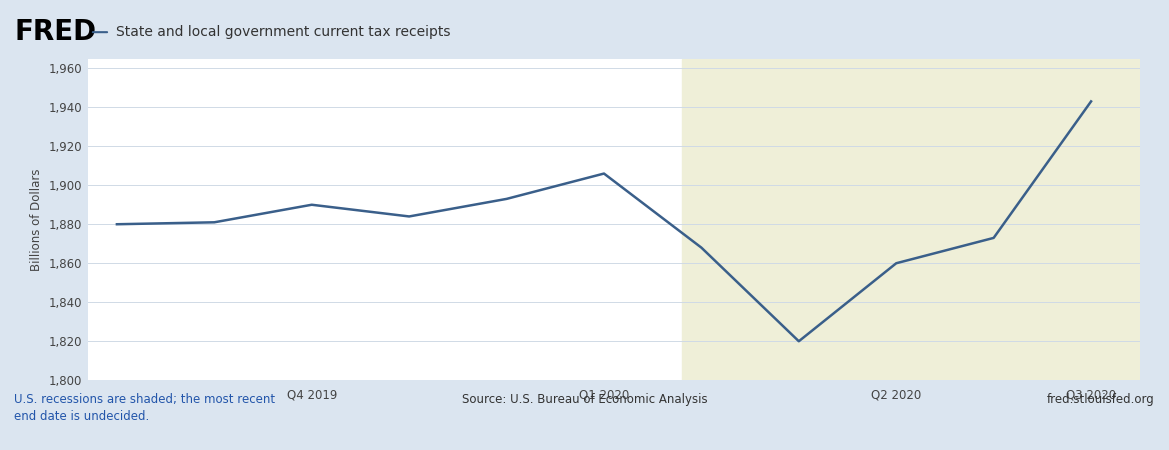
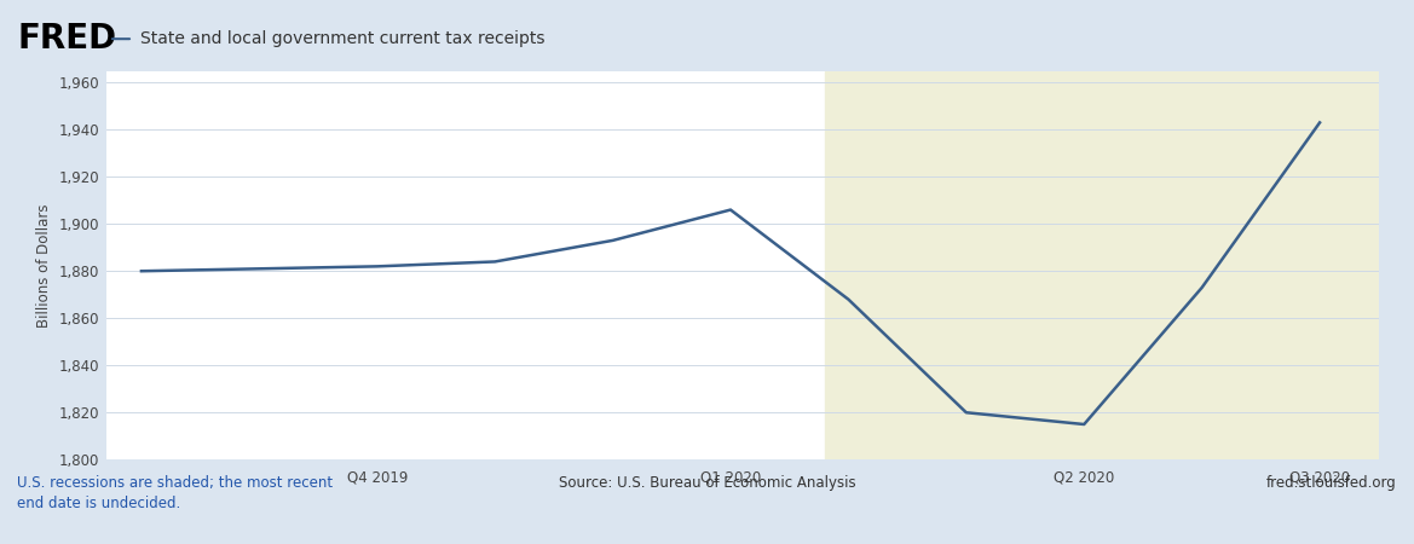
Q4 2019: 1,890 -> 1,882
Q2 2020: 1,860 -> 1,815
